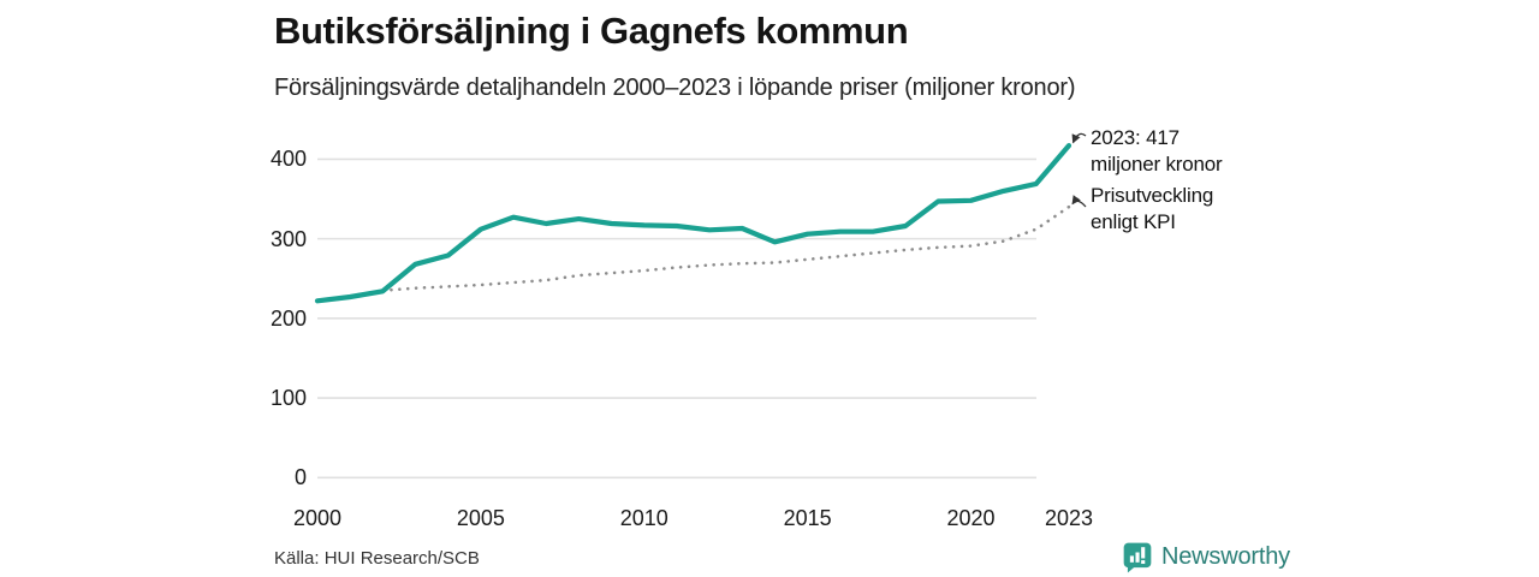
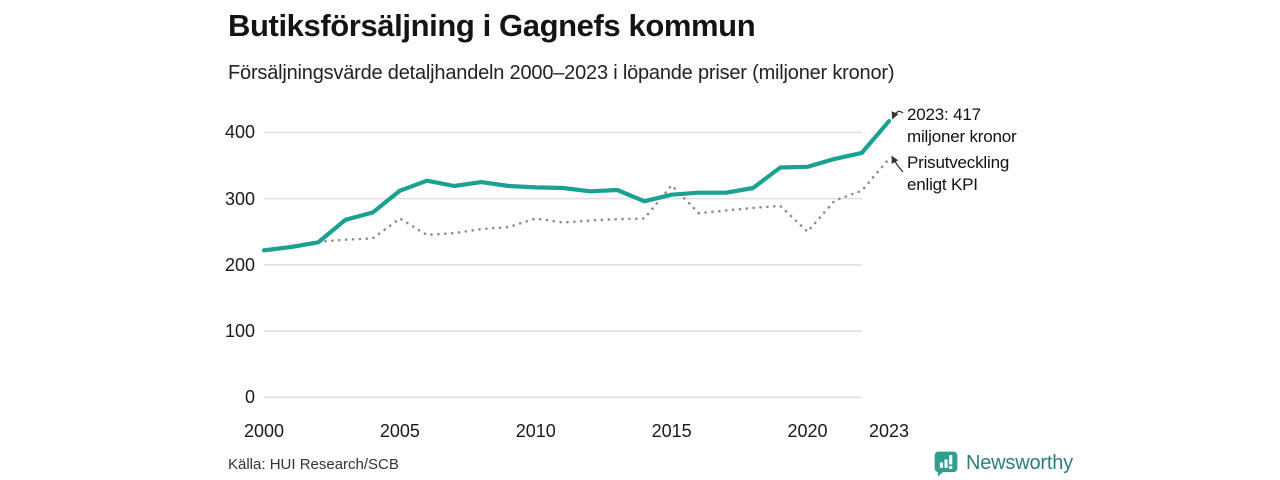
Prisutveckling enligt KPI/2005: 240 -> 270
Prisutveckling enligt KPI/2010: 260 -> 270
Prisutveckling enligt KPI/2015: 270 -> 320
Prisutveckling enligt KPI/2020: 290 -> 250
Prisutveckling enligt KPI/2023: 340 -> 360
